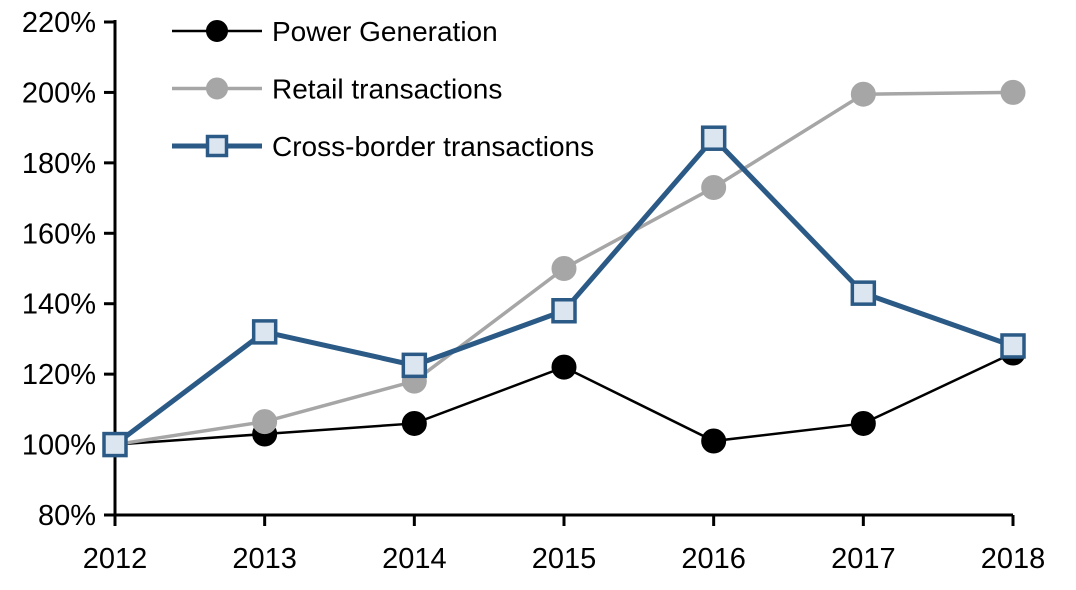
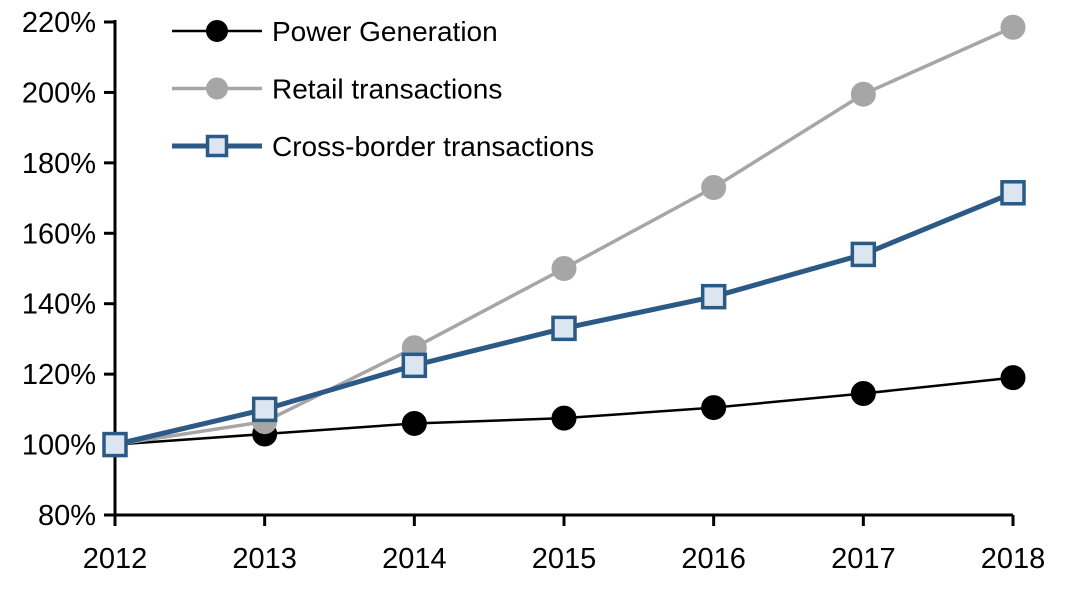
Cross-border transactions/2013: 132% -> 110%
Retail transactions/2014: 118% -> 128%
Power Generation/2015: 122% -> 108%
Cross-border transactions/2015: 138% -> 133%
Power Generation/2016: 101% -> 110%
Cross-border transactions/2016: 187% -> 142%
Power Generation/2017: 106% -> 114%
Cross-border transactions/2017: 143% -> 154%
Power Generation/2018: 126% -> 119%
Retail transactions/2018: 200% -> 218%
Cross-border transactions/2018: 128% -> 172%
